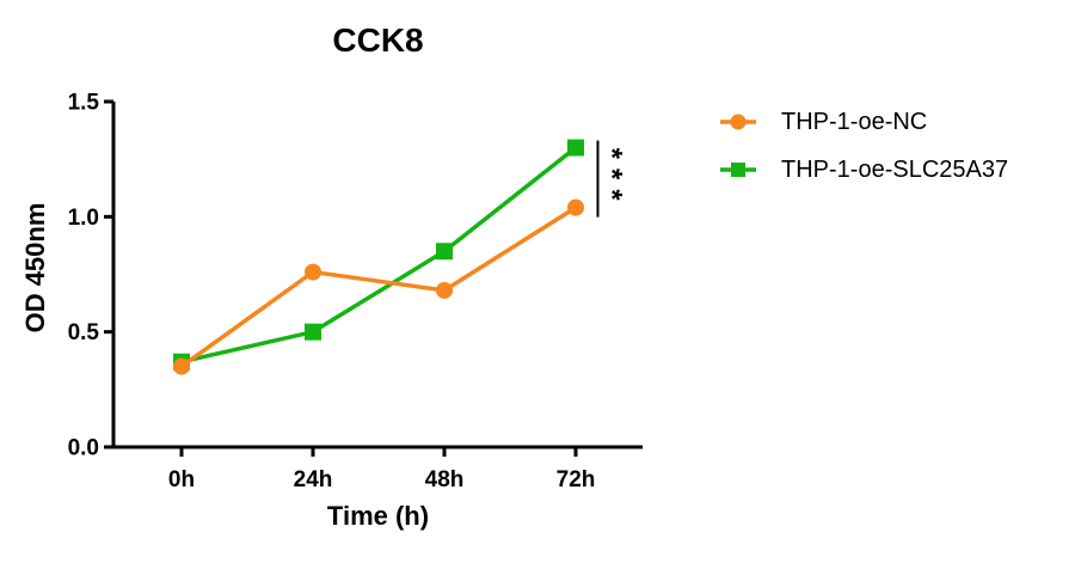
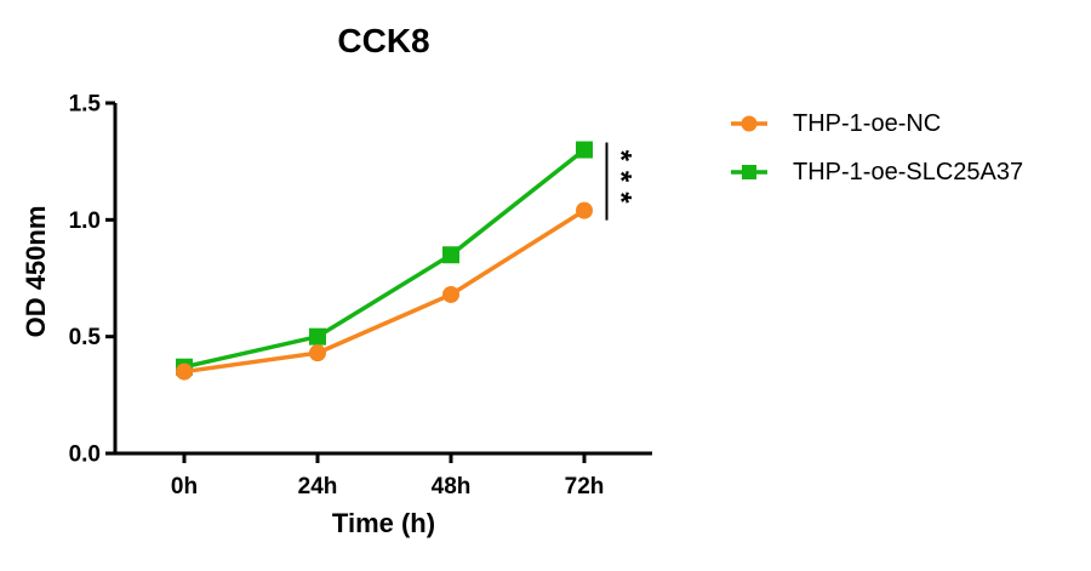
THP-1-oe-NC/24h: 0.76 -> 0.43
